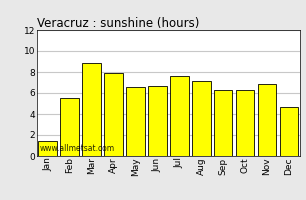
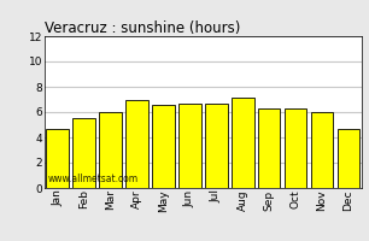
Jan: 1.4 -> 4.7
Mar: 8.9 -> 6.0
Apr: 7.9 -> 7.0
Jul: 7.6 -> 6.7
Nov: 6.9 -> 6.0
